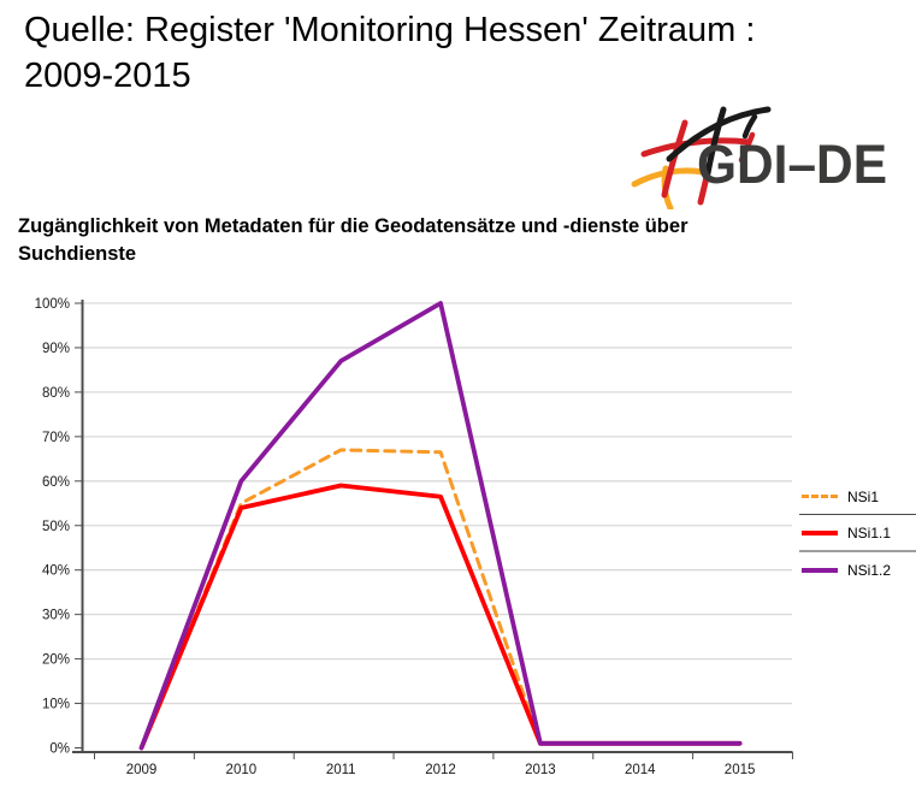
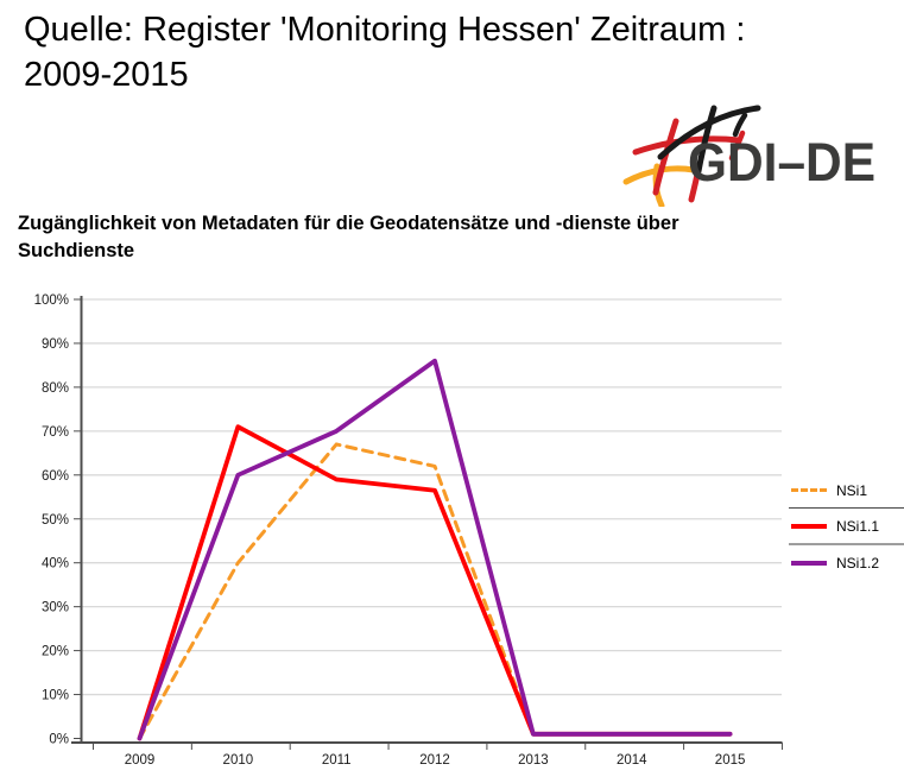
NSi1/2010: 55% -> 40%
NSi1.1/2010: 54% -> 71%
NSi1.2/2011: 87% -> 70%
NSi1/2012: 66% -> 62%
NSi1.2/2012: 100% -> 86%
